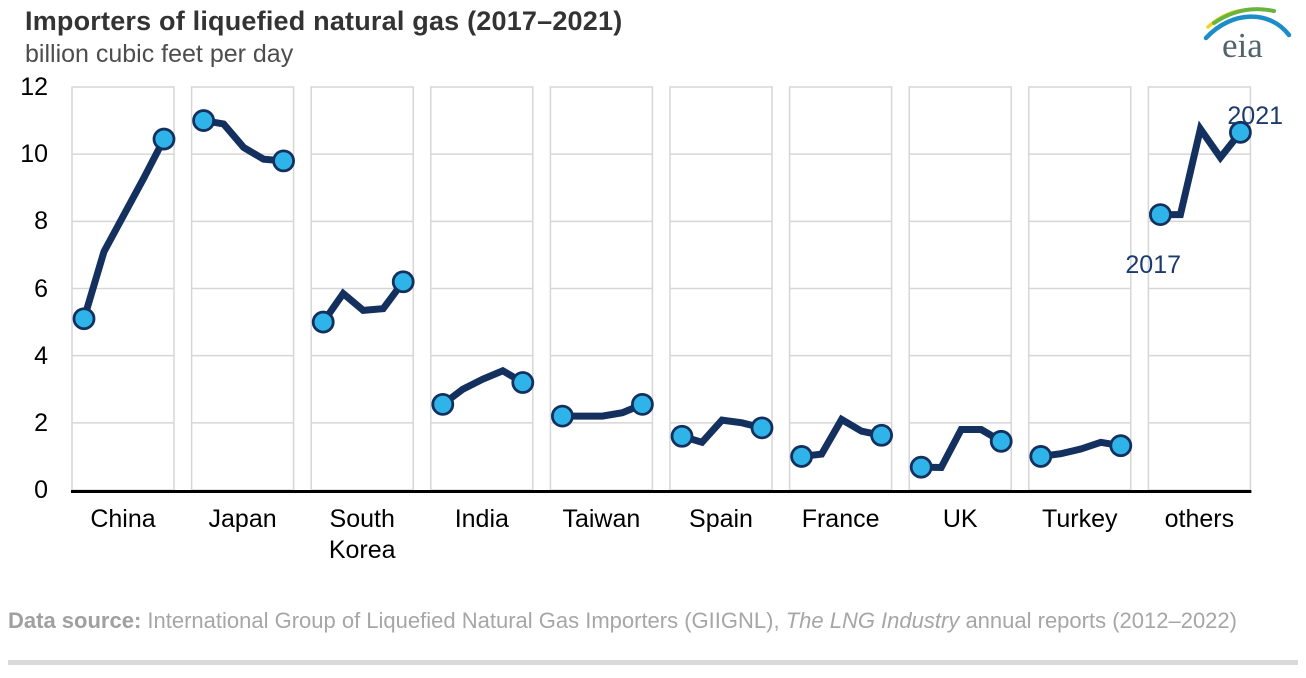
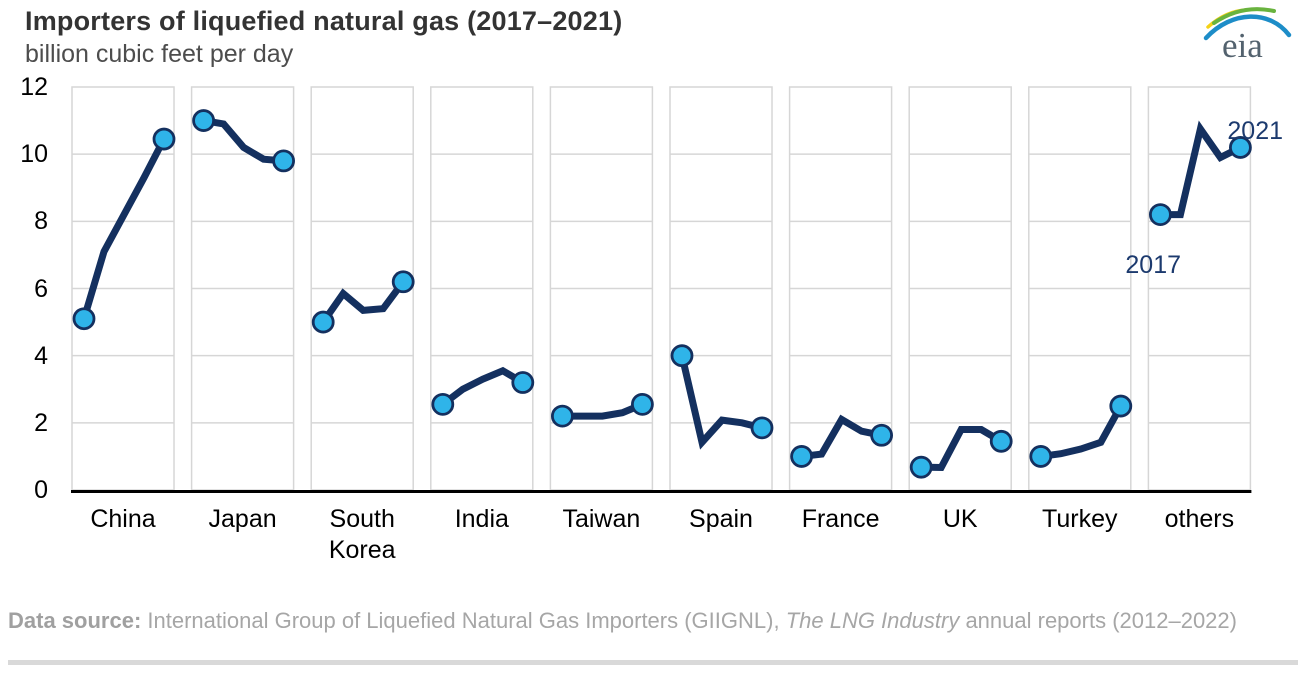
Spain/2017: 1.6 -> 4.0
Turkey/2021: 1.3 -> 2.5
others/2021: 10.7 -> 10.2
